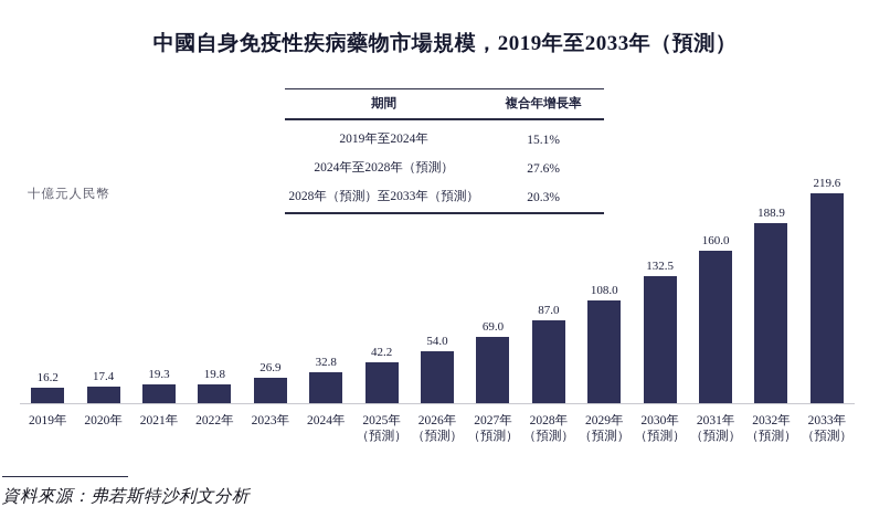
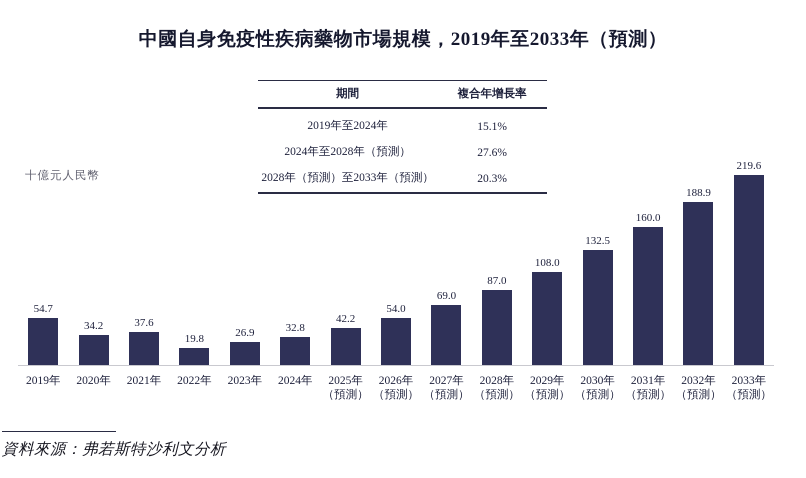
2019年: 16.2 -> 54.7
2020年: 17.4 -> 34.2
2021年: 19.3 -> 37.6
